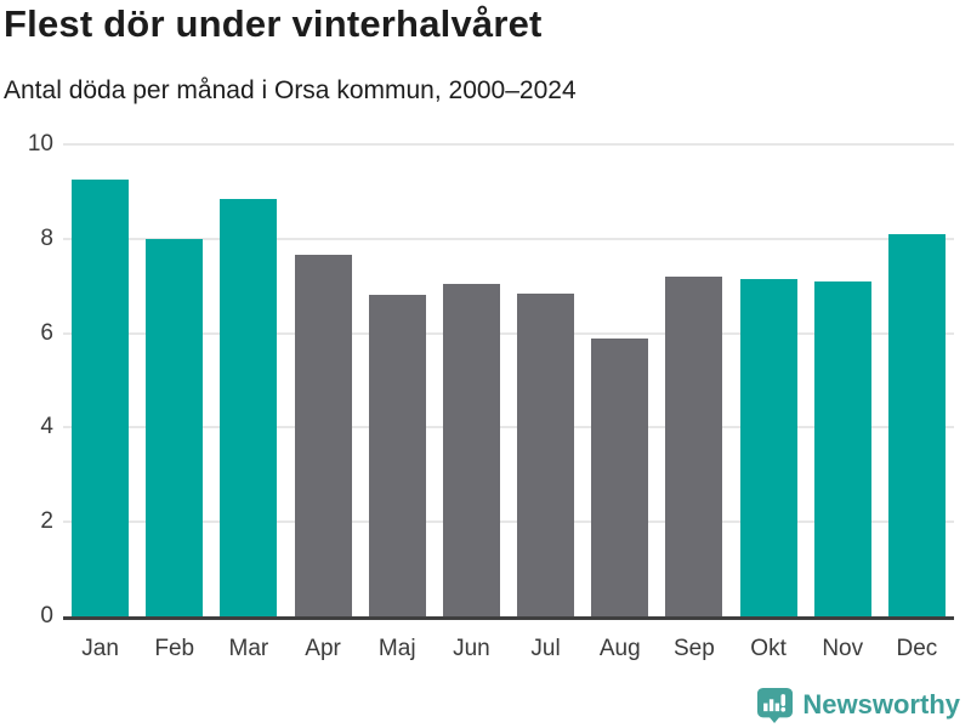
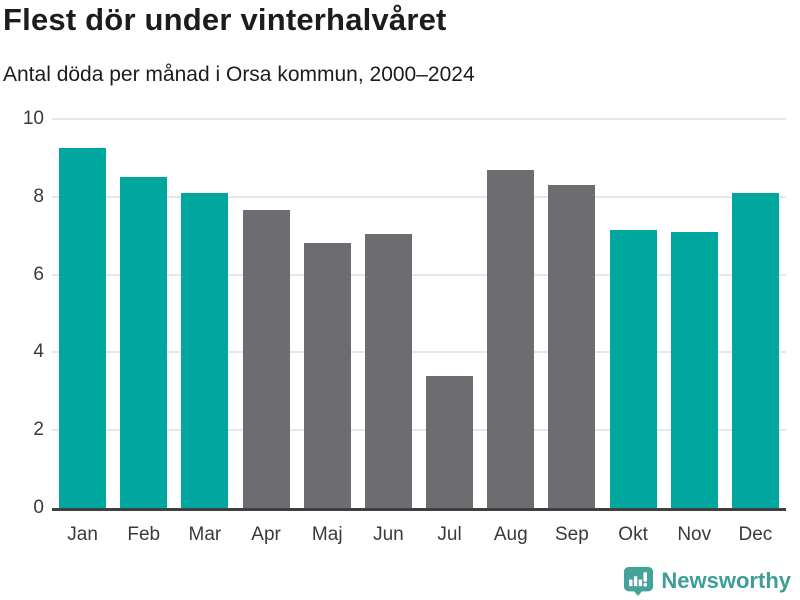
Feb: 8.0 -> 8.5
Mar: 8.8 -> 8.1
Jul: 6.8 -> 3.4
Aug: 5.9 -> 8.7
Sep: 7.2 -> 8.3
